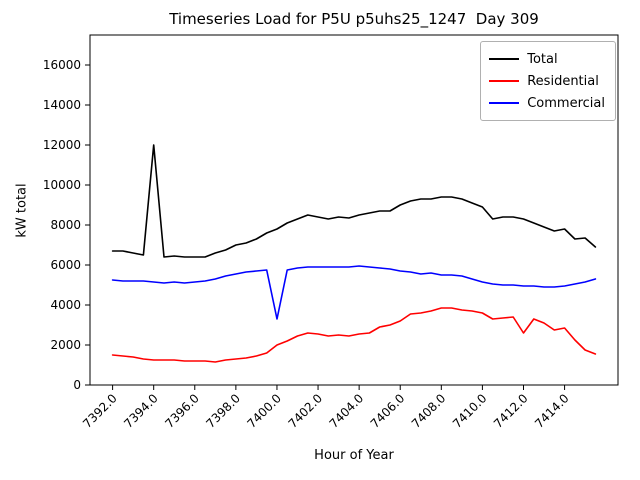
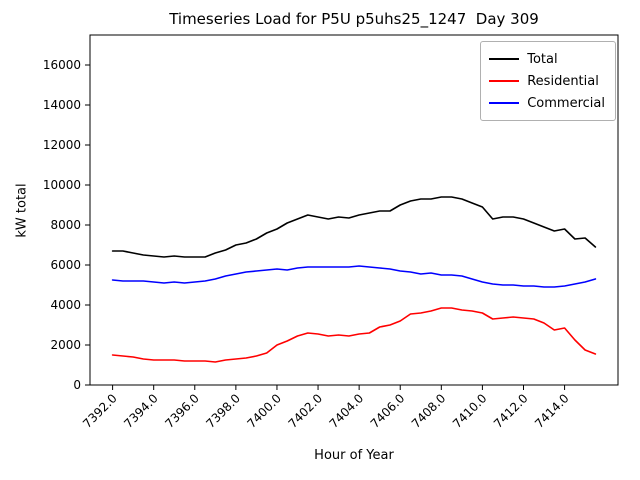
Total/7394.0: 12000 -> 6400
Commercial/7400.0: 3300 -> 5800
Residential/7412.0: 2600 -> 3400
